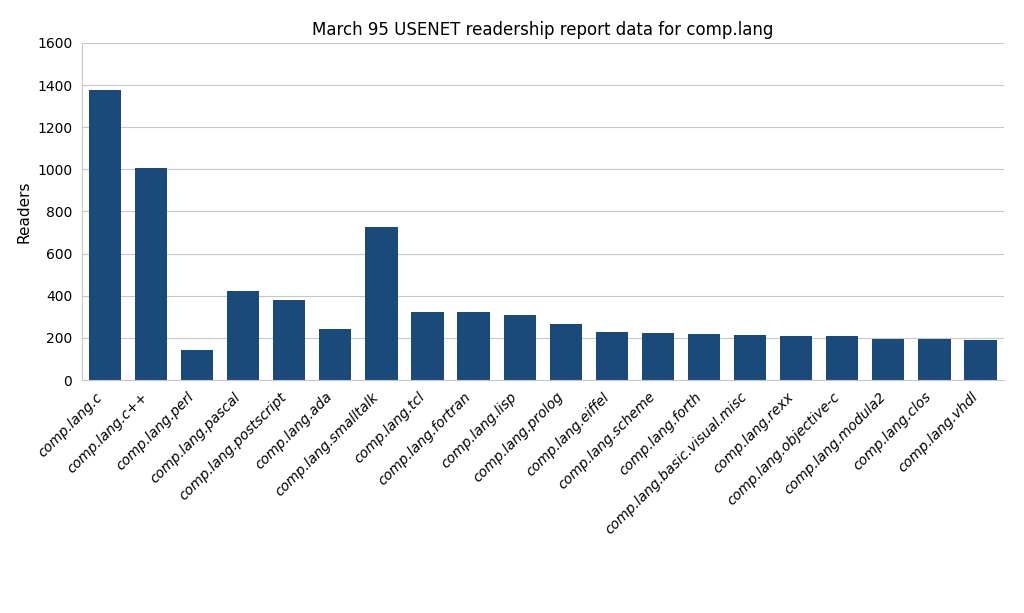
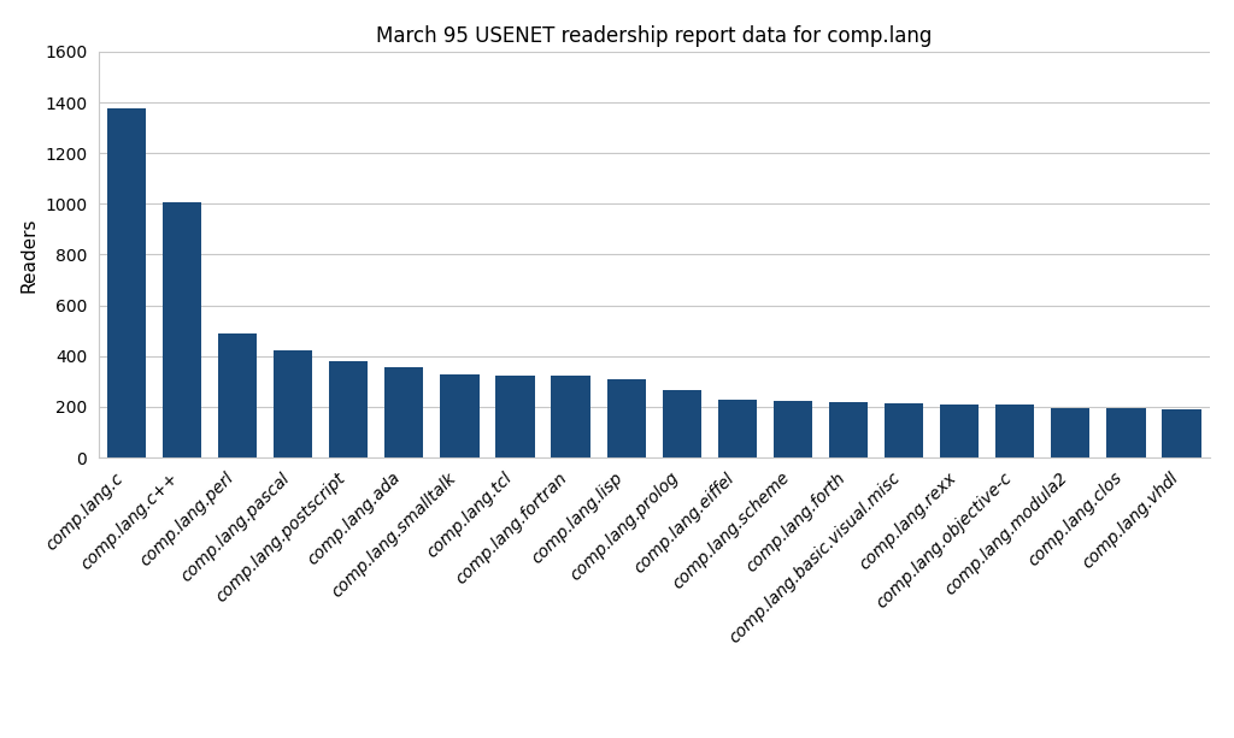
comp.lang.perl: 145 -> 487
comp.lang.ada: 240 -> 358
comp.lang.smalltalk: 725 -> 328
